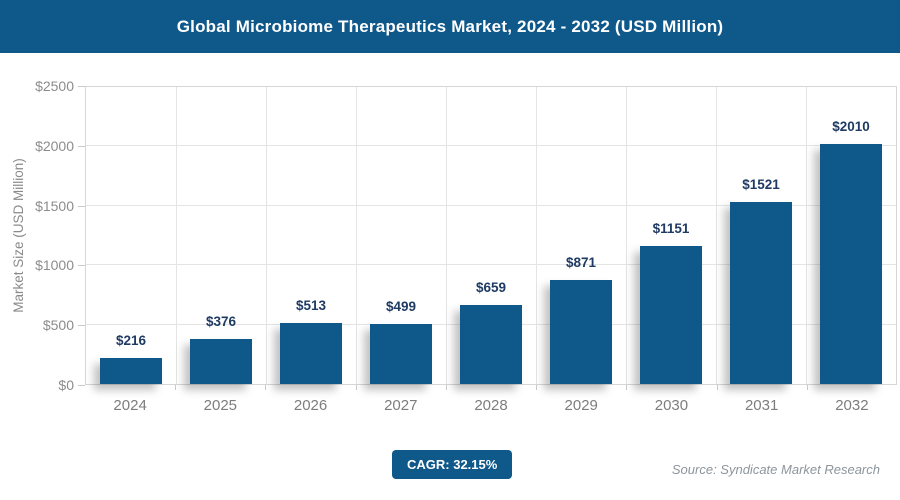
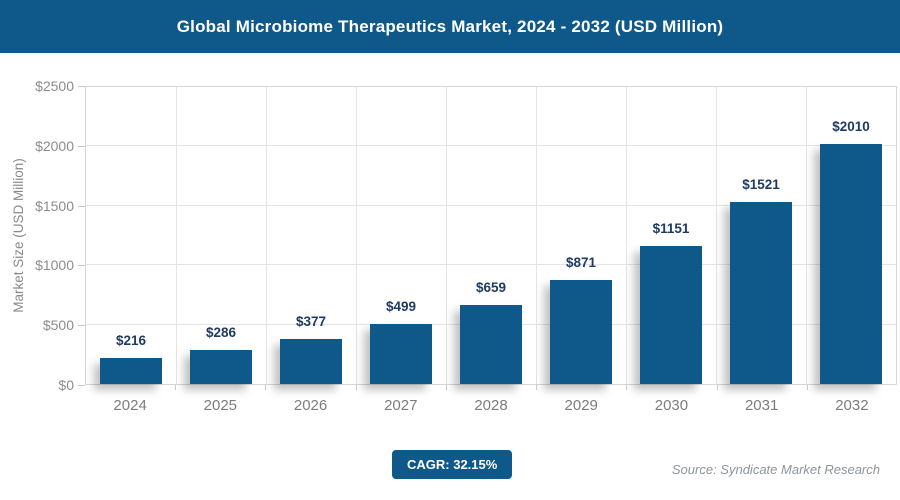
2025: $376 -> $286
2026: $513 -> $377
